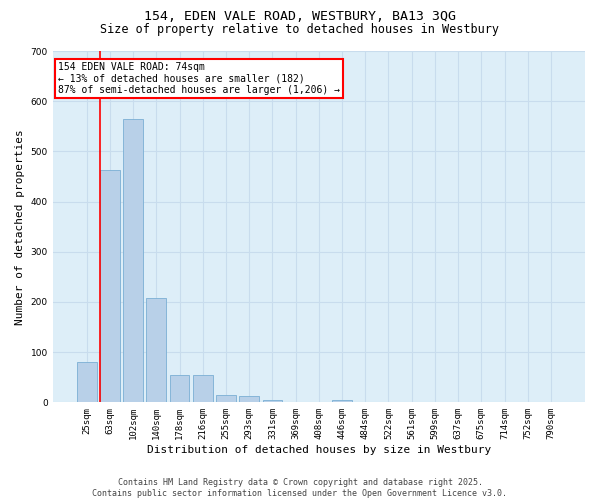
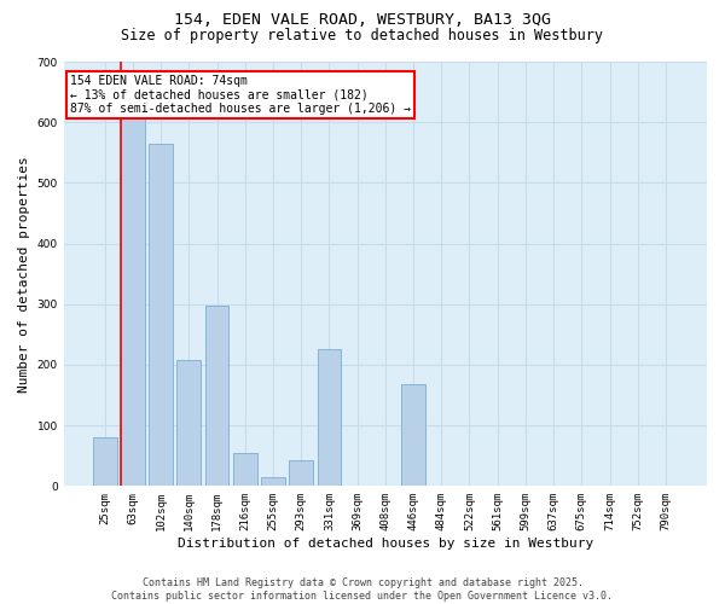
63sqm: 462 -> 606
178sqm: 55 -> 298
293sqm: 12 -> 42
331sqm: 4 -> 226
446sqm: 4 -> 168
